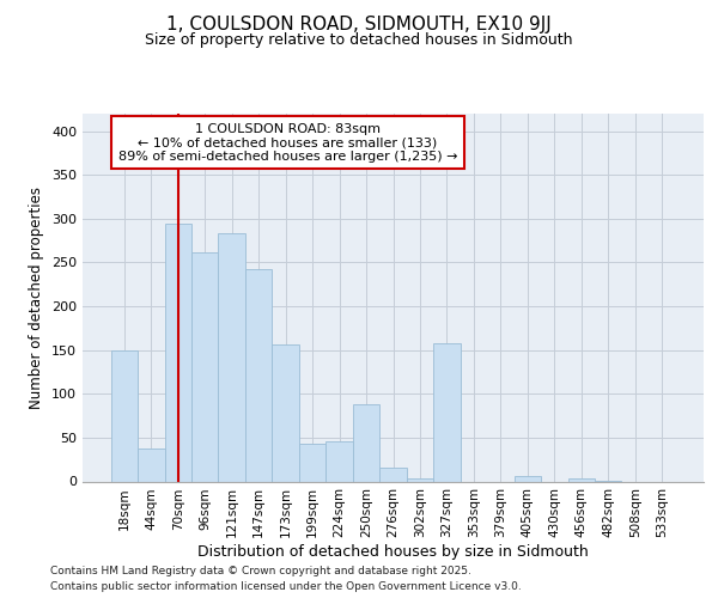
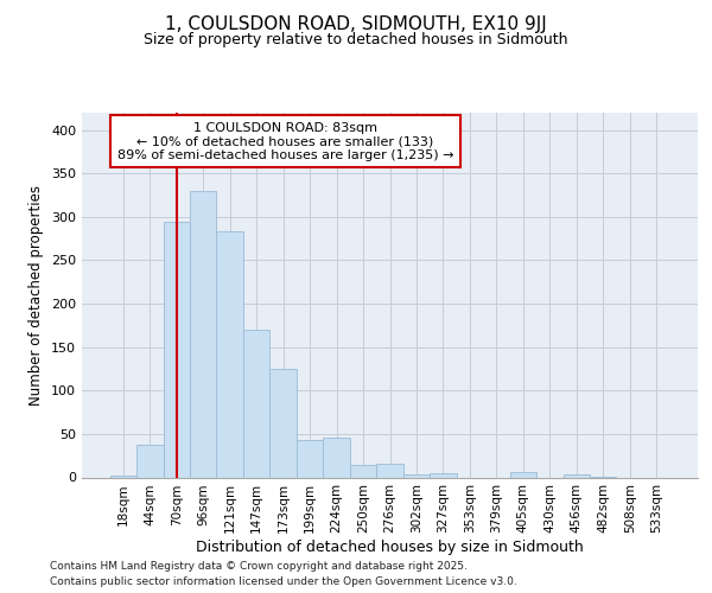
18sqm: 150 -> 2
96sqm: 262 -> 330
147sqm: 242 -> 170
173sqm: 156 -> 125
250sqm: 88 -> 15
327sqm: 158 -> 5
